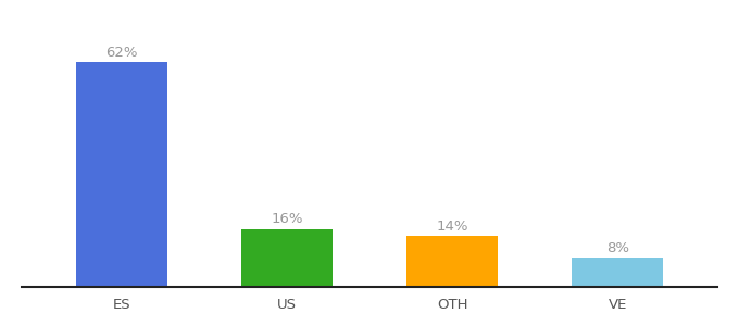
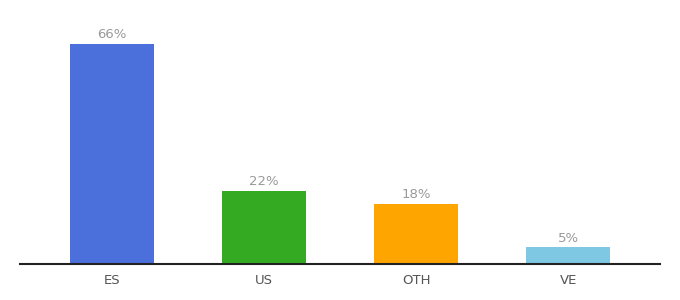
ES: 62% -> 66%
US: 16% -> 22%
OTH: 14% -> 18%
VE: 8% -> 5%
